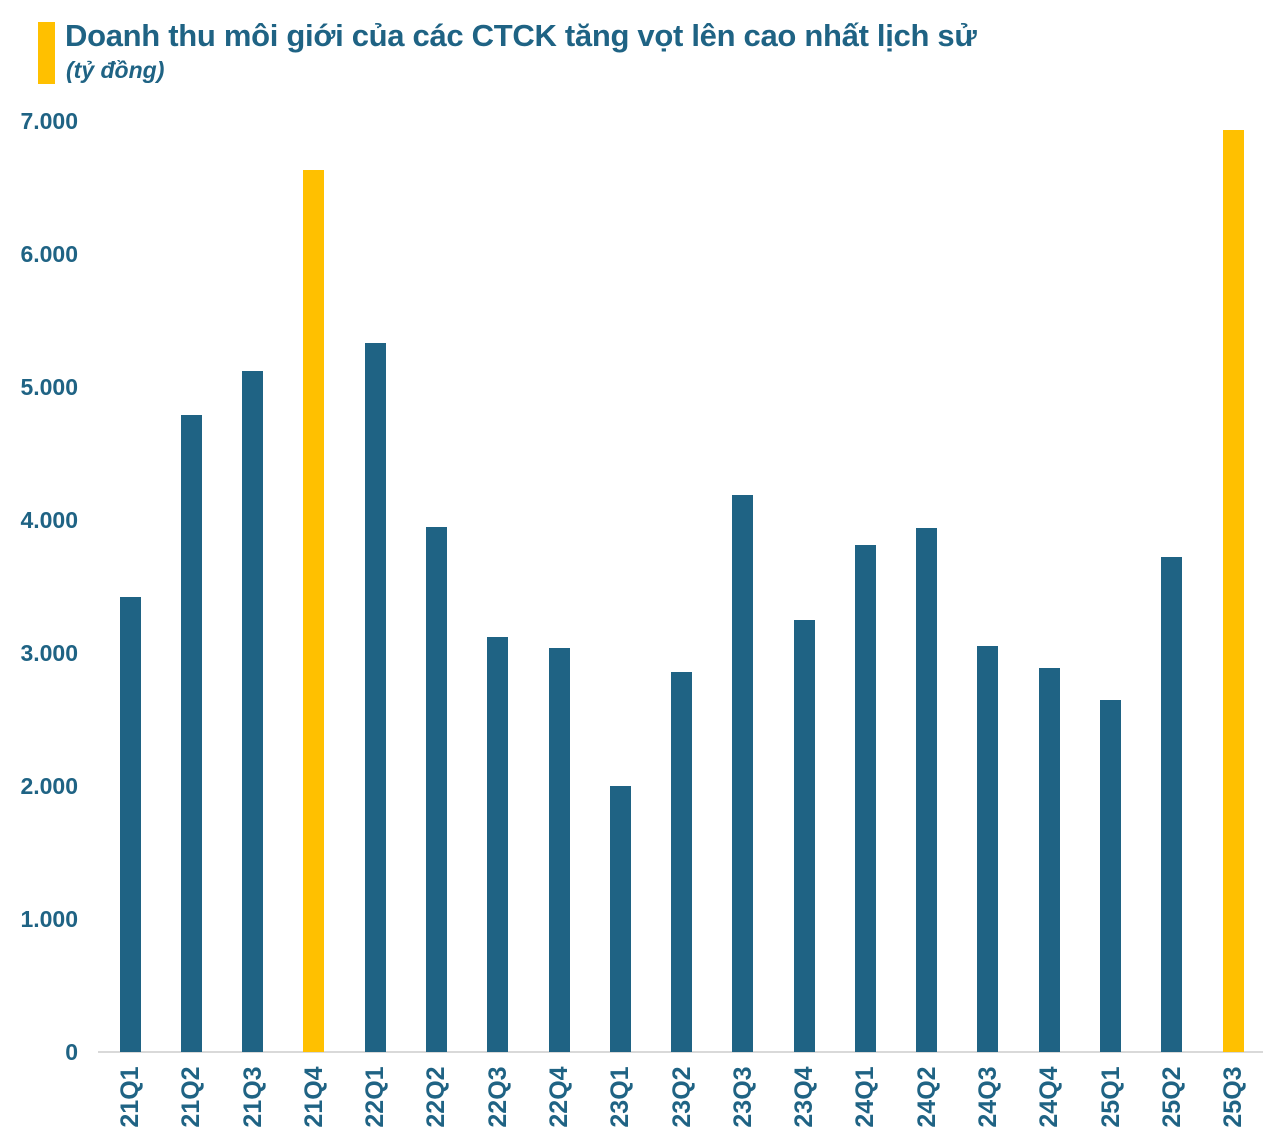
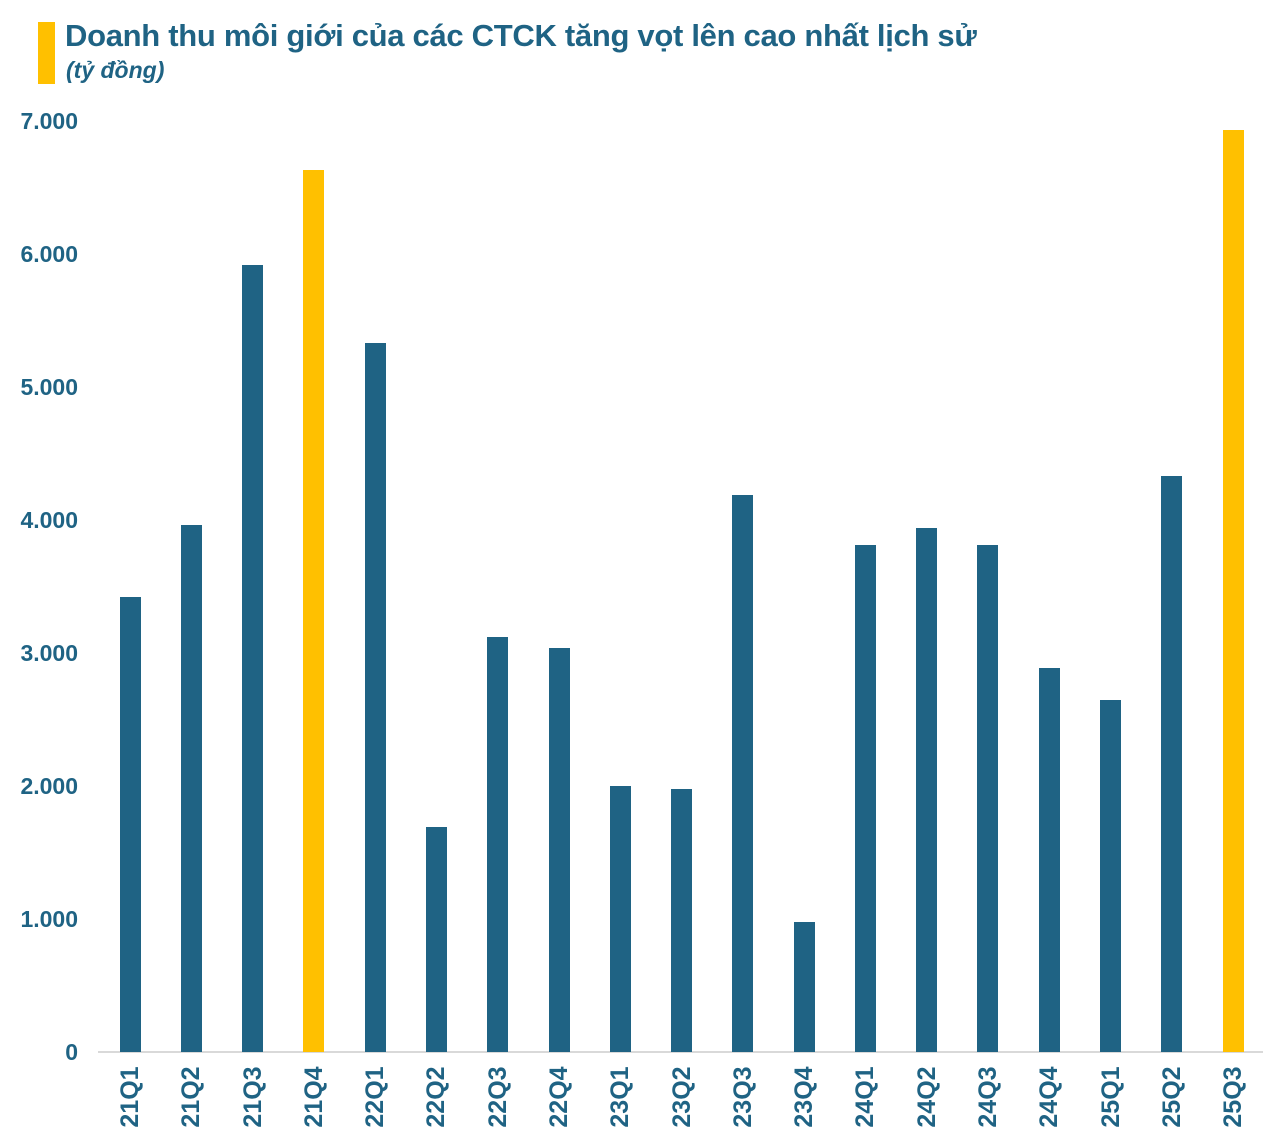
21Q2: 4790 -> 3960
21Q3: 5120 -> 5920
22Q2: 3950 -> 1690
23Q2: 2860 -> 1980
23Q4: 3250 -> 980
24Q3: 3050 -> 3810
25Q2: 3720 -> 4330
